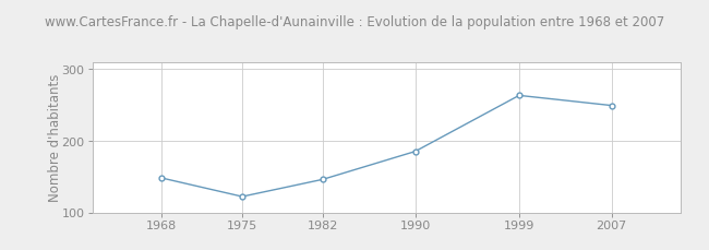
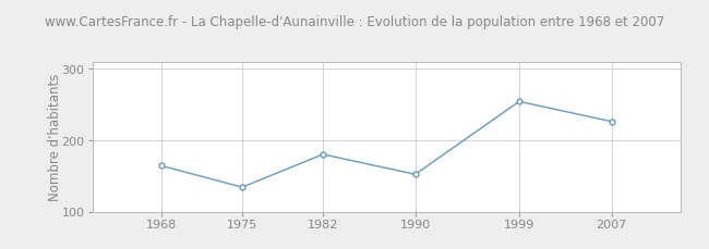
1968: 148 -> 164
1975: 122 -> 134
1982: 146 -> 180
1990: 185 -> 152
1999: 263 -> 254
2007: 249 -> 226
